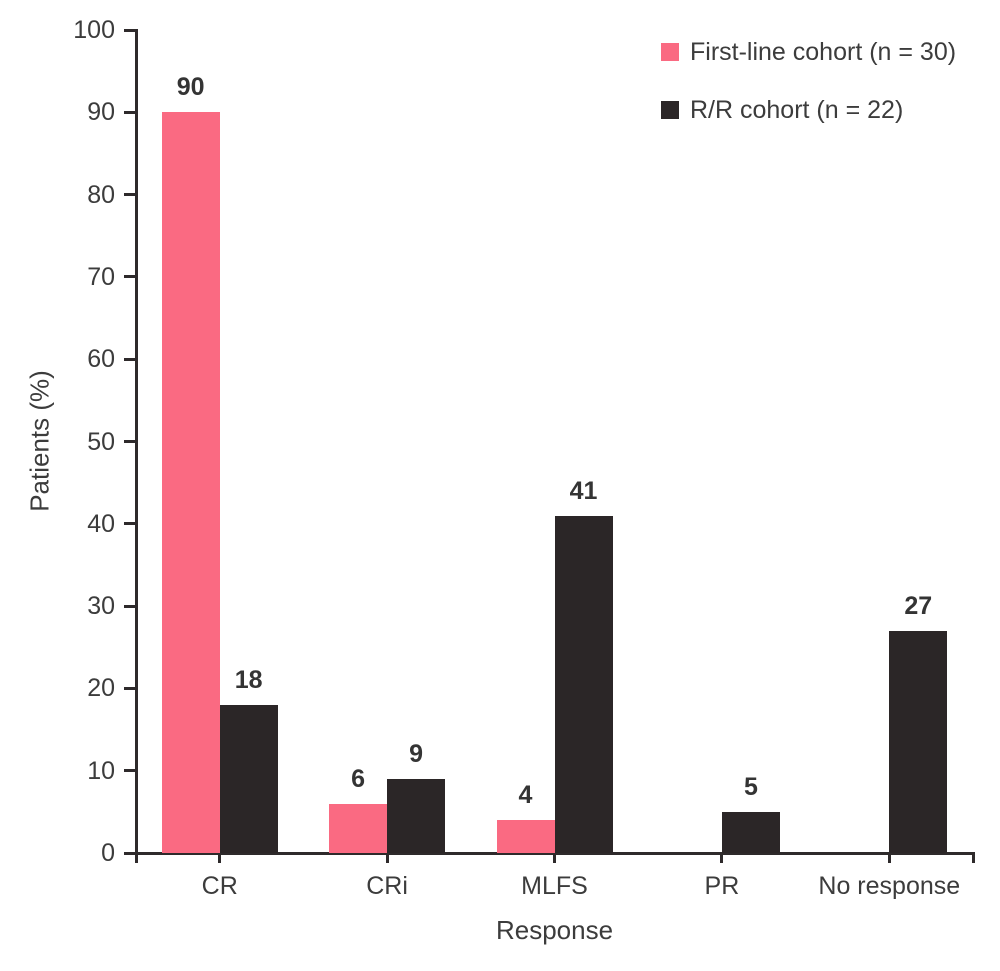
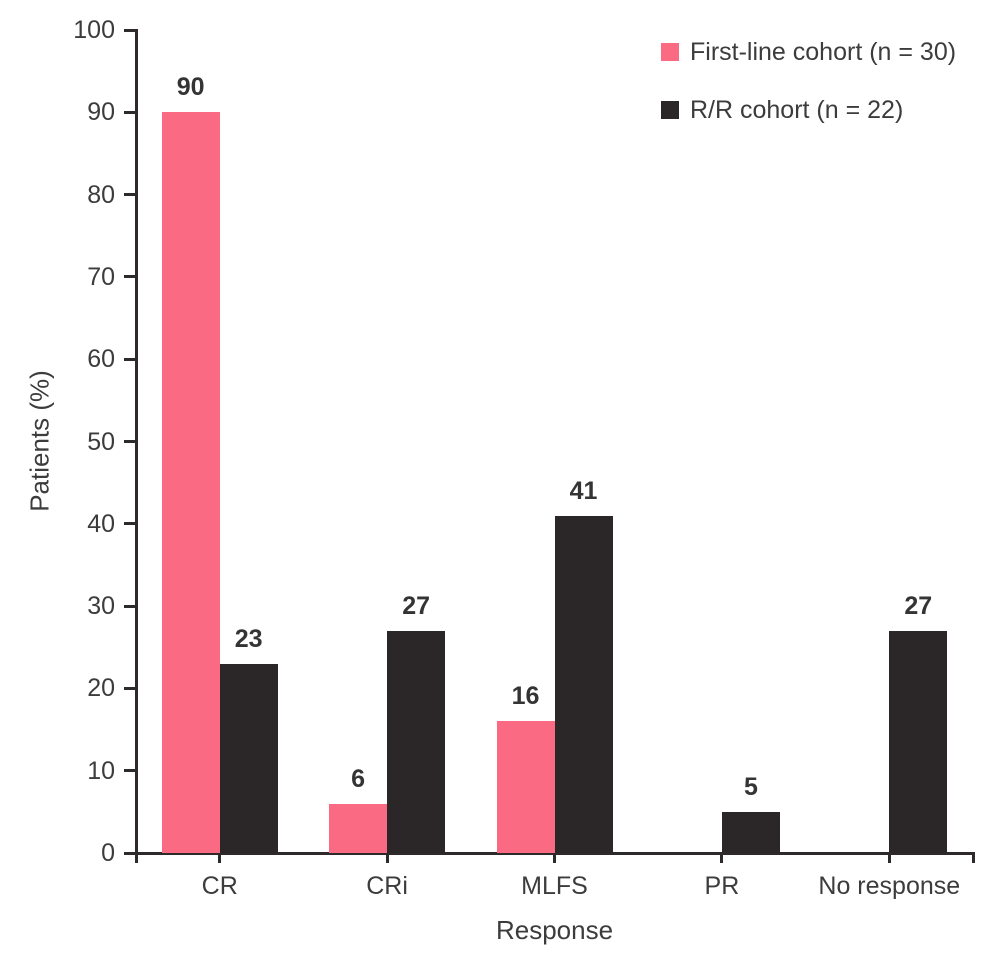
R/R cohort (n = 22)/CR: 18 -> 23
R/R cohort (n = 22)/CRi: 9 -> 27
First-line cohort (n = 30)/MLFS: 4 -> 16
